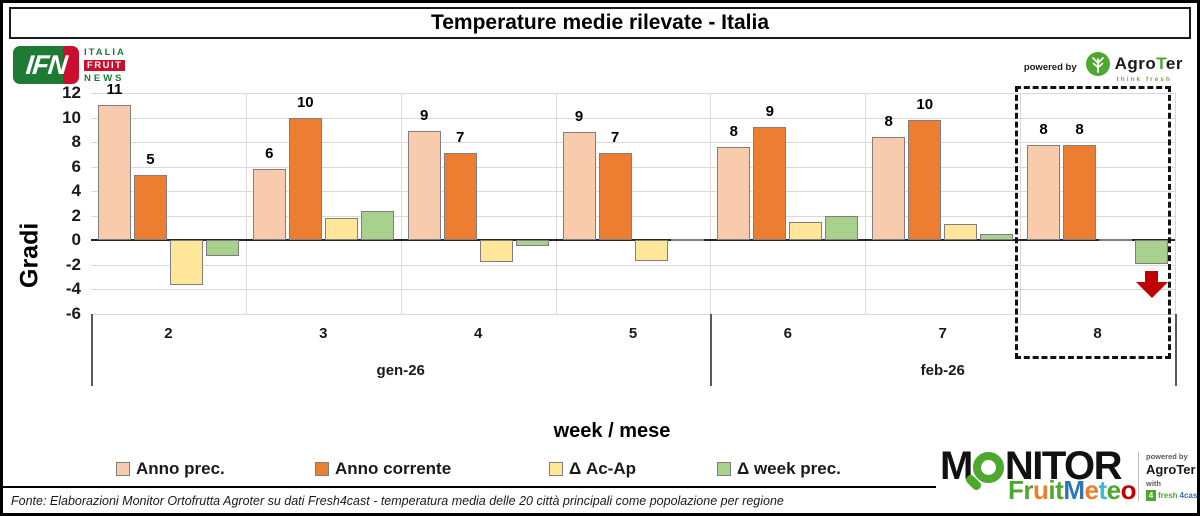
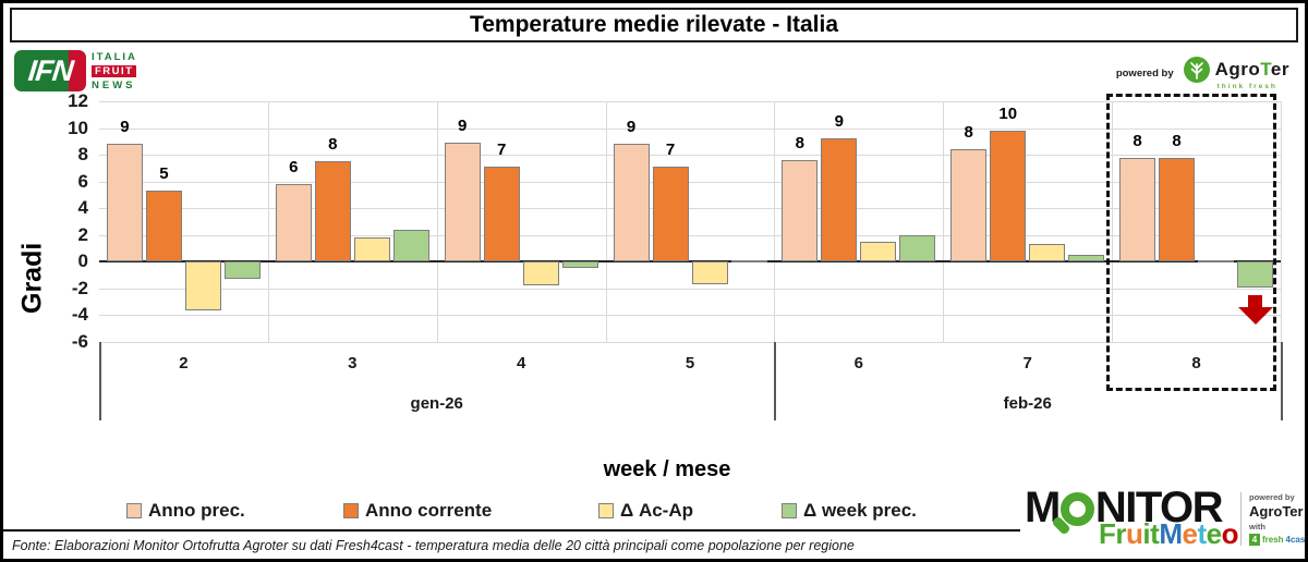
Anno prec./2: 11 -> 9
Anno corrente/3: 10 -> 8
